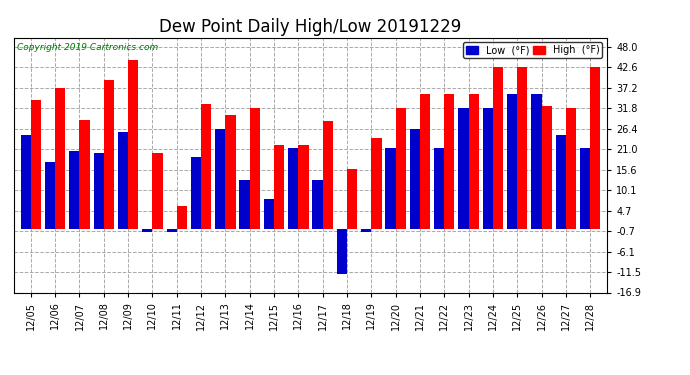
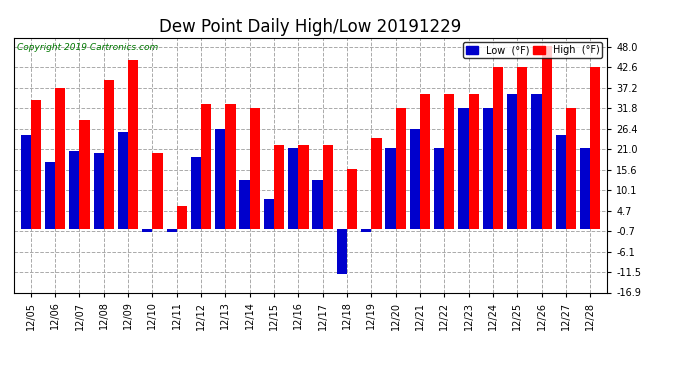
High (°F)/12/13: 30.0 -> 33.0
High (°F)/12/17: 28.5 -> 22.0
High (°F)/12/26: 32.5 -> 48.2
